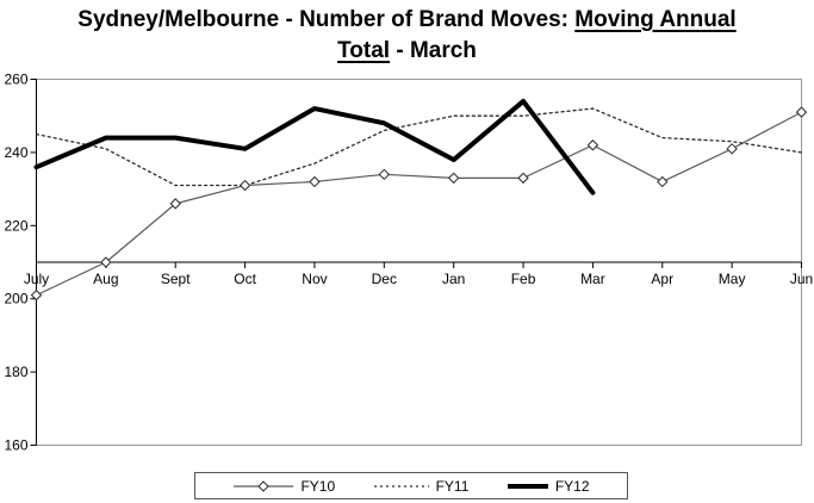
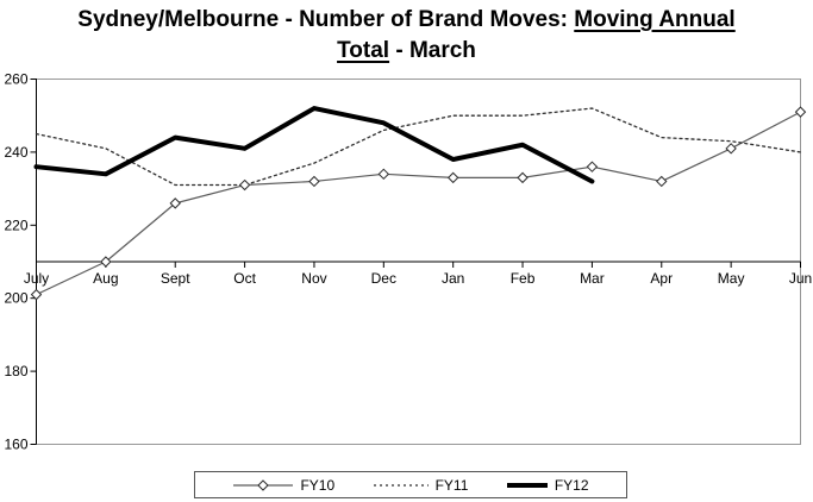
FY12/Aug: 244 -> 234
FY12/Feb: 254 -> 242
FY10/Mar: 242 -> 236
FY12/Mar: 229 -> 232
